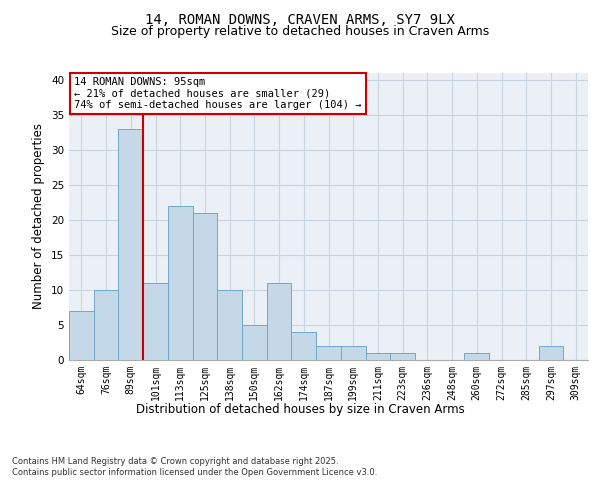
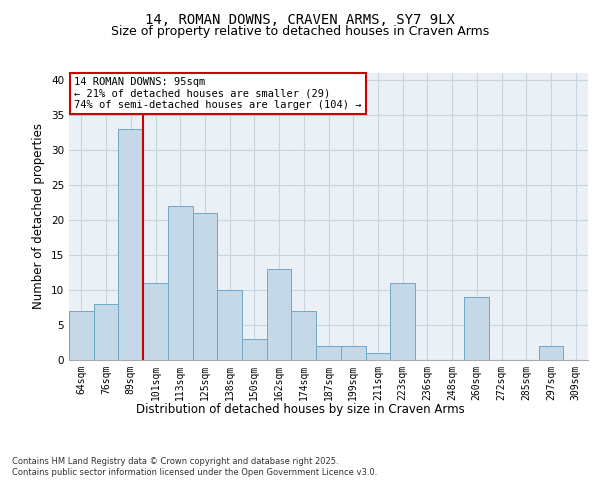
76sqm: 10 -> 8
150sqm: 5 -> 3
162sqm: 11 -> 13
174sqm: 4 -> 7
223sqm: 1 -> 11
260sqm: 1 -> 9
